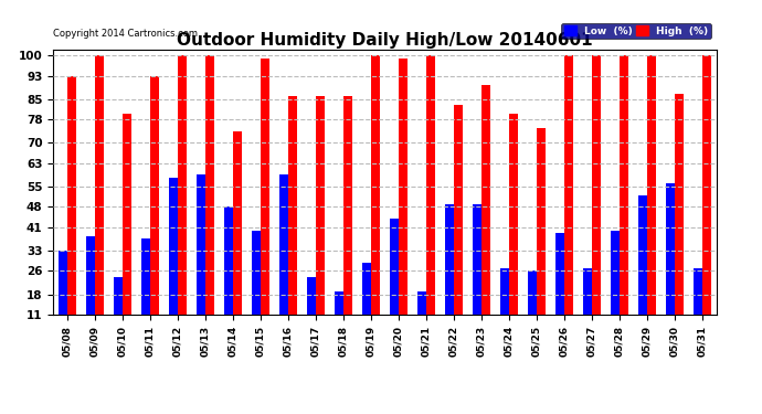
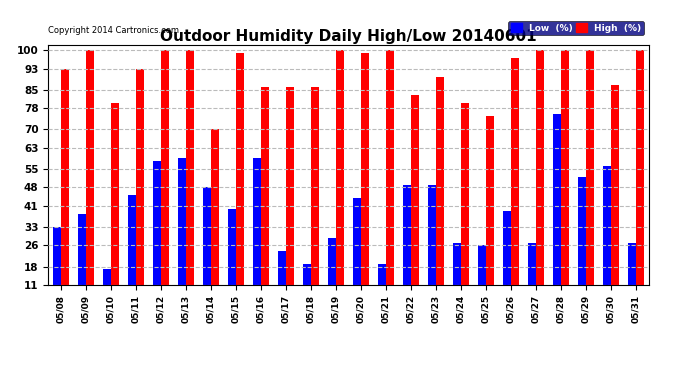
Low (%)/05/10: 24 -> 17
Low (%)/05/11: 37 -> 45
High (%)/05/14: 74 -> 70
High (%)/05/26: 100 -> 97
Low (%)/05/28: 40 -> 76
